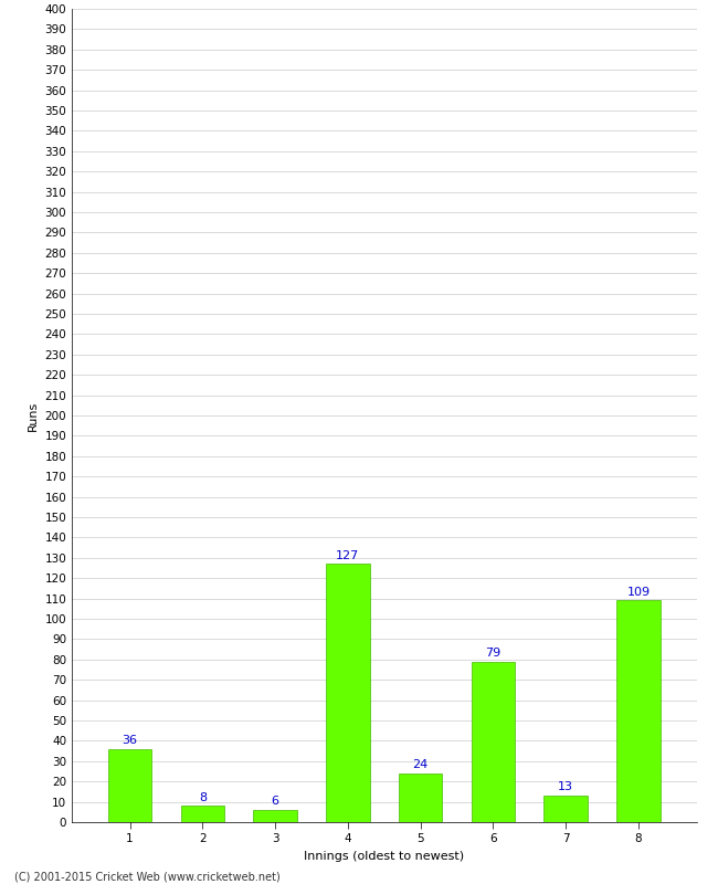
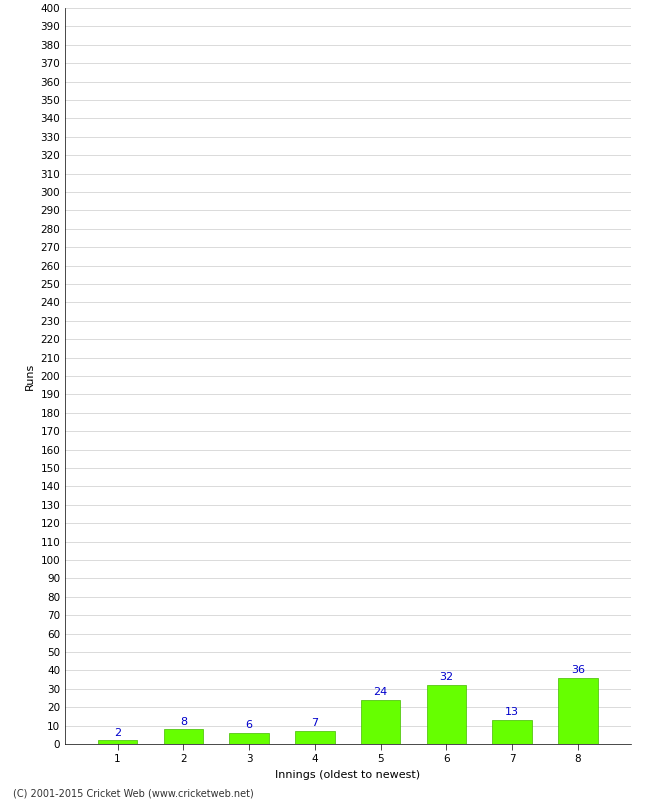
1: 36 -> 2
4: 127 -> 7
6: 79 -> 32
8: 109 -> 36
